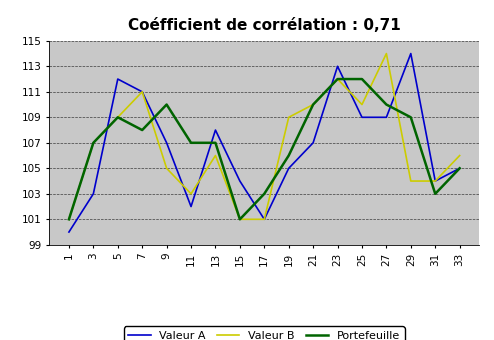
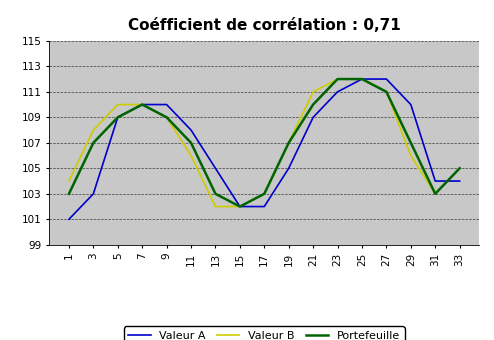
Valeur A/1: 100 -> 101
Valeur B/1: 101 -> 104
Portefeuille/1: 101 -> 103
Valeur B/3: 107 -> 108
Valeur A/5: 112 -> 109
Valeur B/5: 109 -> 110
Valeur A/7: 111 -> 110
Valeur B/7: 111 -> 110
Portefeuille/7: 108 -> 110
Valeur A/9: 107 -> 110
Valeur B/9: 105 -> 109
Portefeuille/9: 110 -> 109
Valeur A/11: 102 -> 108
Valeur B/11: 103 -> 106
Valeur A/13: 108 -> 105
Valeur B/13: 106 -> 102
Portefeuille/13: 107 -> 103
Valeur A/15: 104 -> 102
Valeur B/15: 101 -> 102
Portefeuille/15: 101 -> 102
Valeur A/17: 101 -> 102
Valeur B/17: 101 -> 103
Valeur B/19: 109 -> 107
Portefeuille/19: 106 -> 107
Valeur A/21: 107 -> 109
Valeur B/21: 110 -> 111
Valeur A/23: 113 -> 111
Valeur A/25: 109 -> 112
Valeur B/25: 110 -> 112
Valeur A/27: 109 -> 112
Valeur B/27: 114 -> 111
Portefeuille/27: 110 -> 111
Valeur A/29: 114 -> 110
Valeur B/29: 104 -> 106
Portefeuille/29: 109 -> 107
Valeur B/31: 104 -> 103
Valeur A/33: 105 -> 104
Valeur B/33: 106 -> 105
